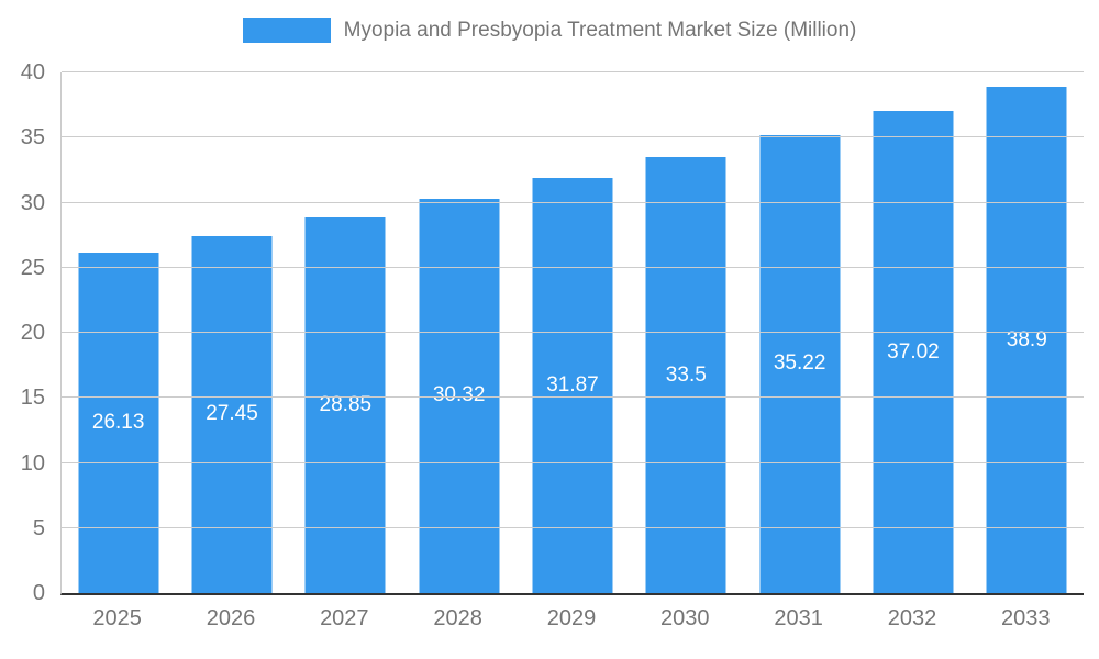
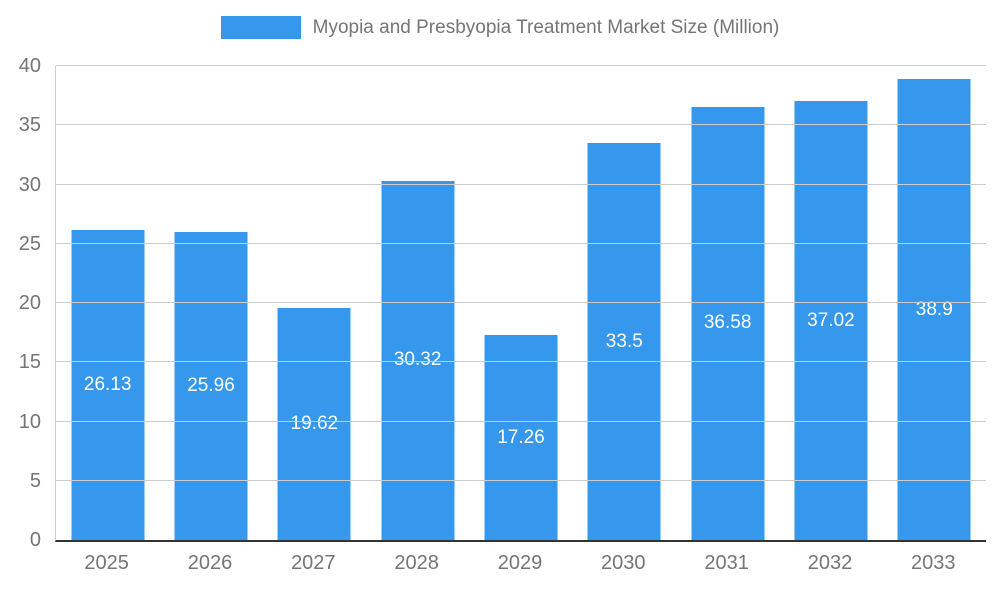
2026: 27.45 -> 25.96
2027: 28.85 -> 19.62
2029: 31.87 -> 17.26
2031: 35.22 -> 36.58
